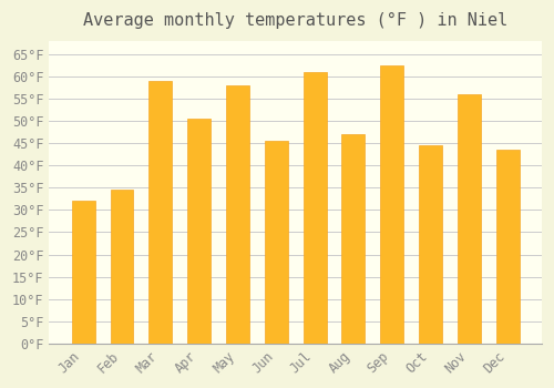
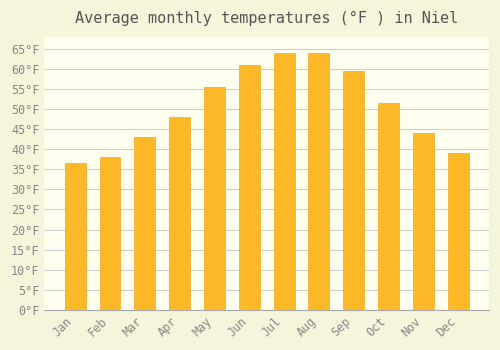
Jan: 32.0°F -> 36.5°F
Feb: 34.5°F -> 38.0°F
Mar: 59.0°F -> 43.0°F
Apr: 50.5°F -> 48.0°F
May: 58.0°F -> 55.5°F
Jun: 45.5°F -> 61.0°F
Jul: 61.0°F -> 64.0°F
Aug: 47.0°F -> 64.0°F
Sep: 62.5°F -> 59.5°F
Oct: 44.5°F -> 51.5°F
Nov: 56.0°F -> 44.0°F
Dec: 43.5°F -> 39.0°F
